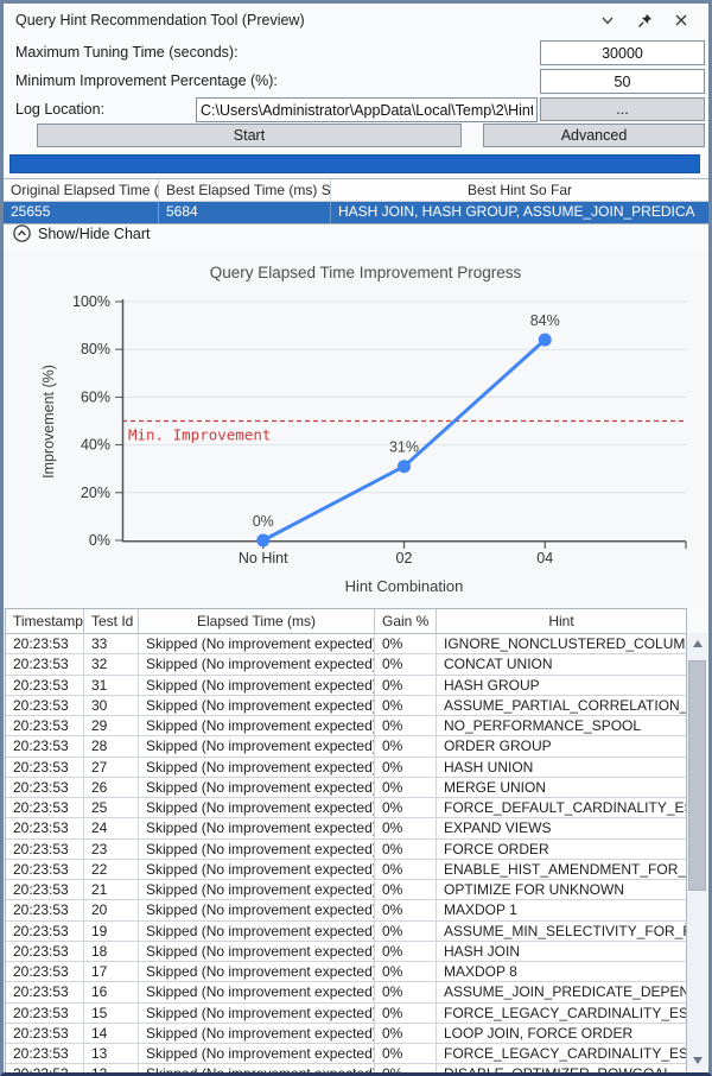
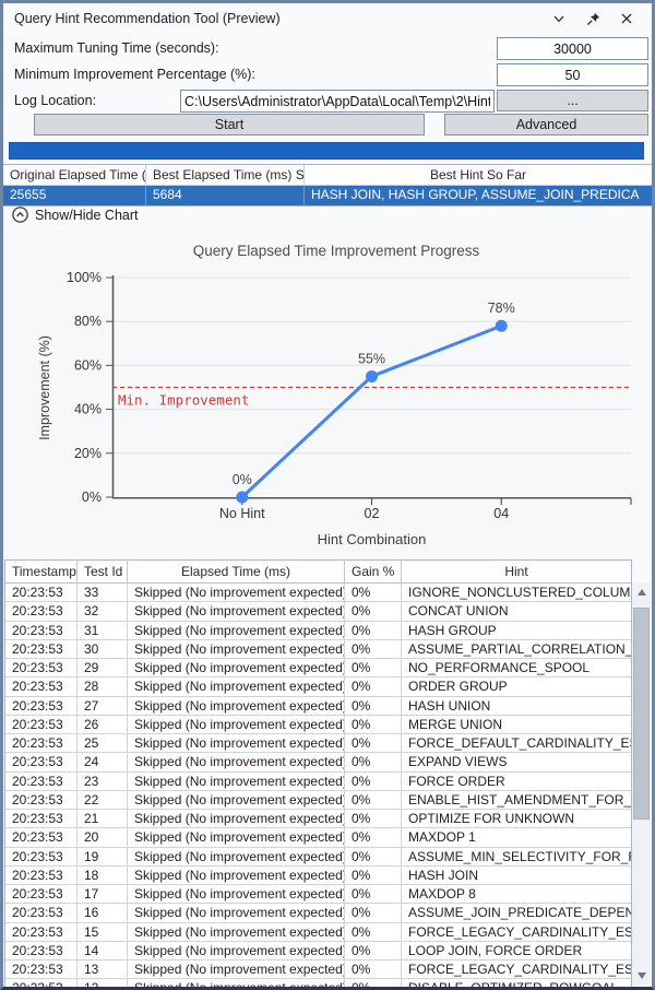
02: 31% -> 55%
04: 84% -> 78%
